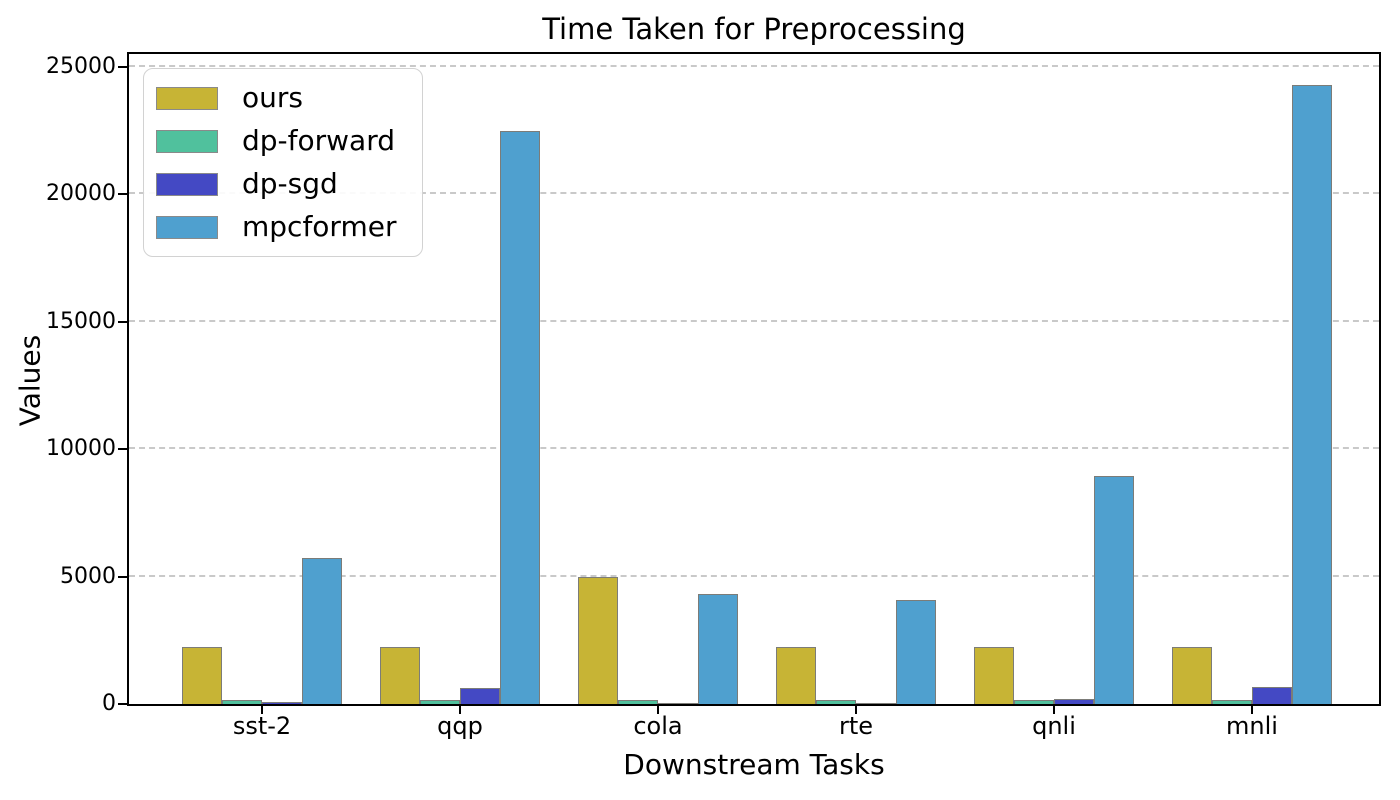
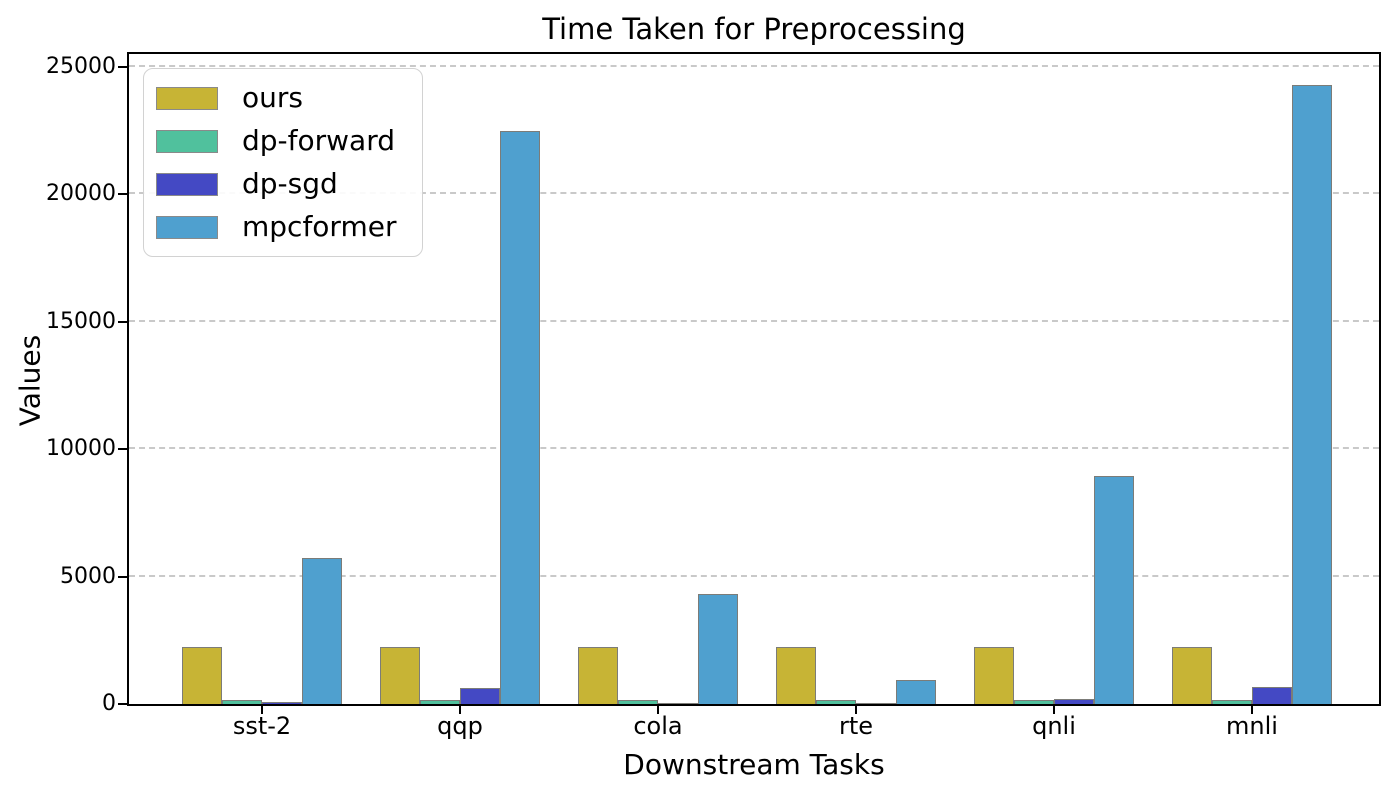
ours/cola: 5000 -> 2200
mpcformer/rte: 4100 -> 1000
